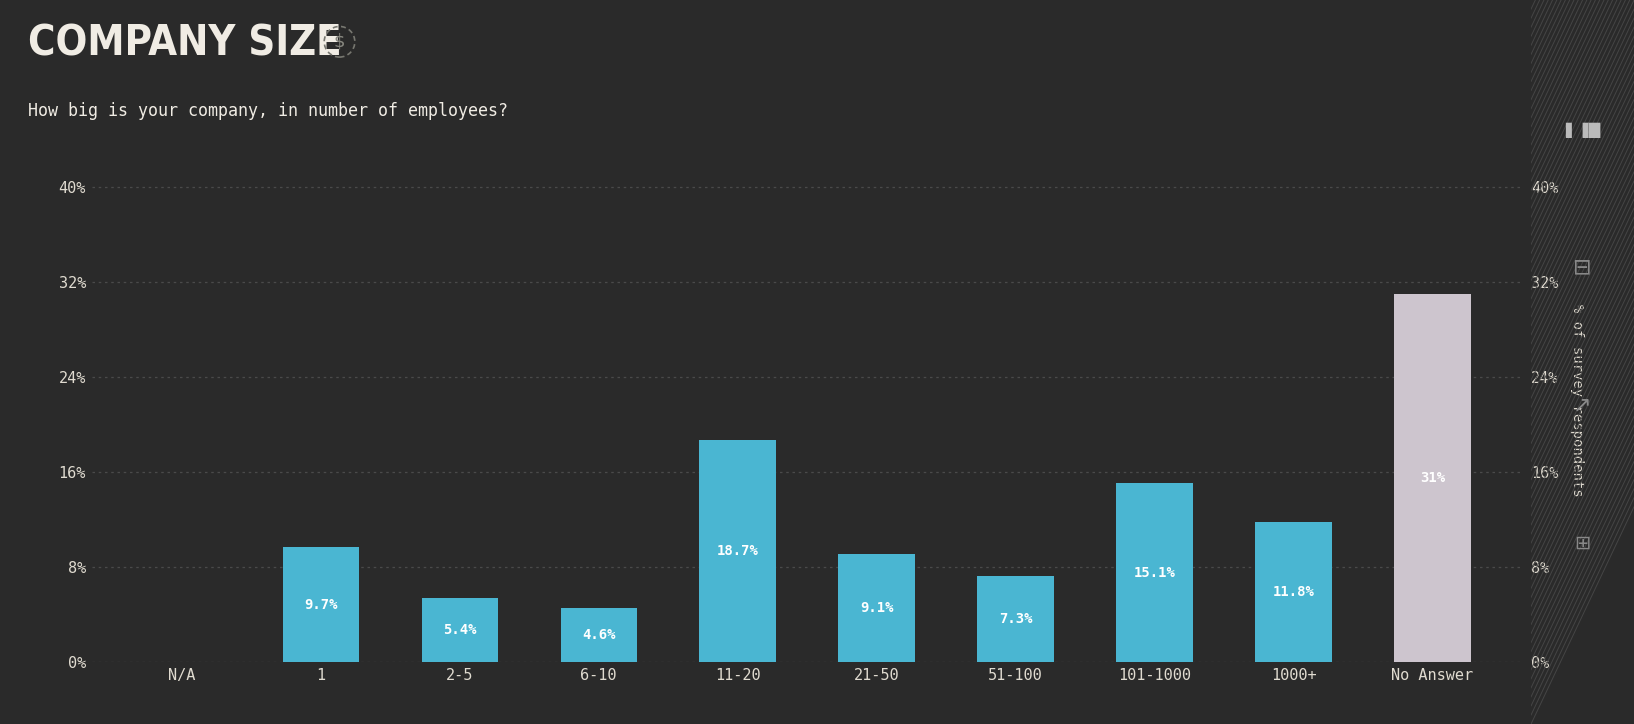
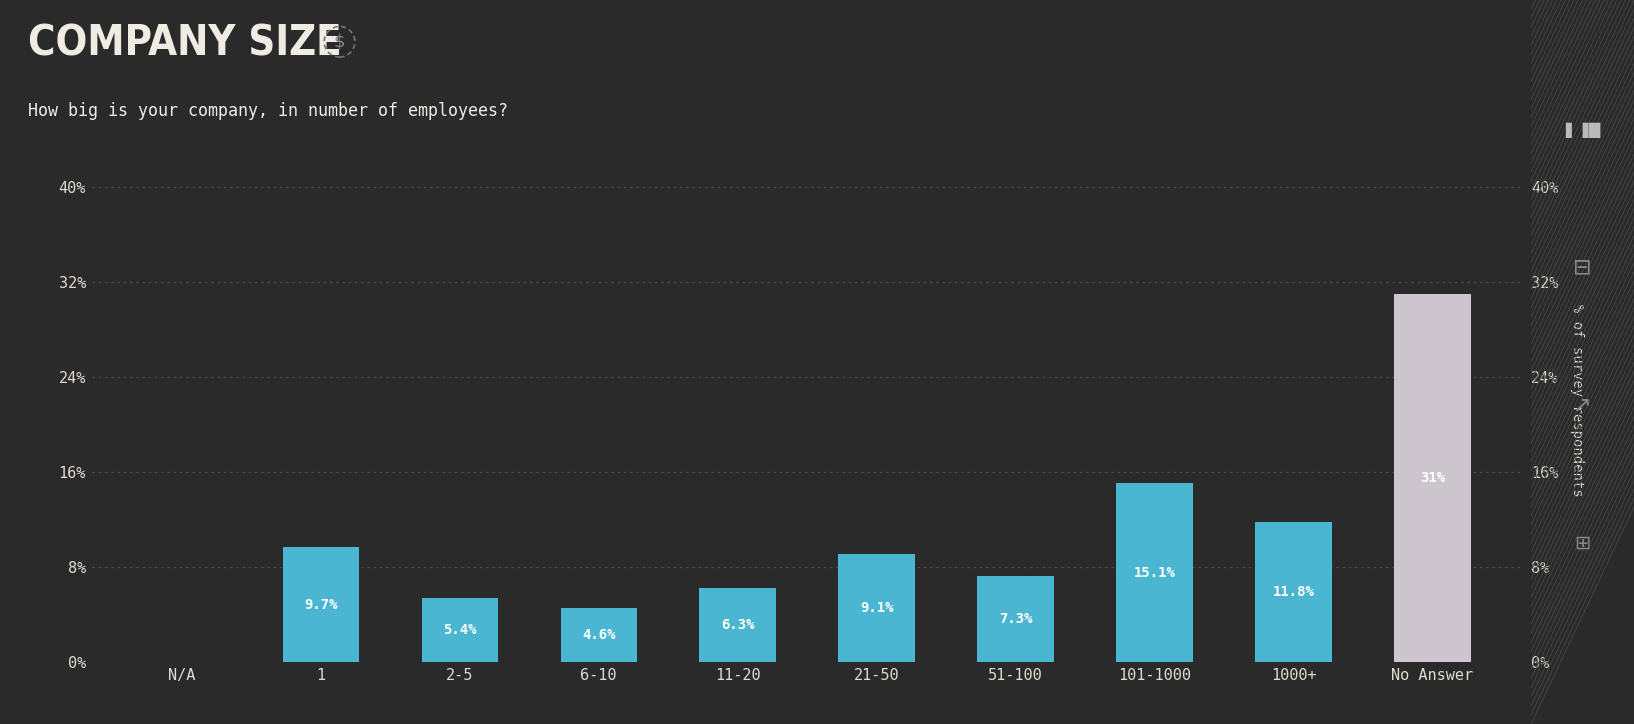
11-20: 18.7% -> 6.3%
